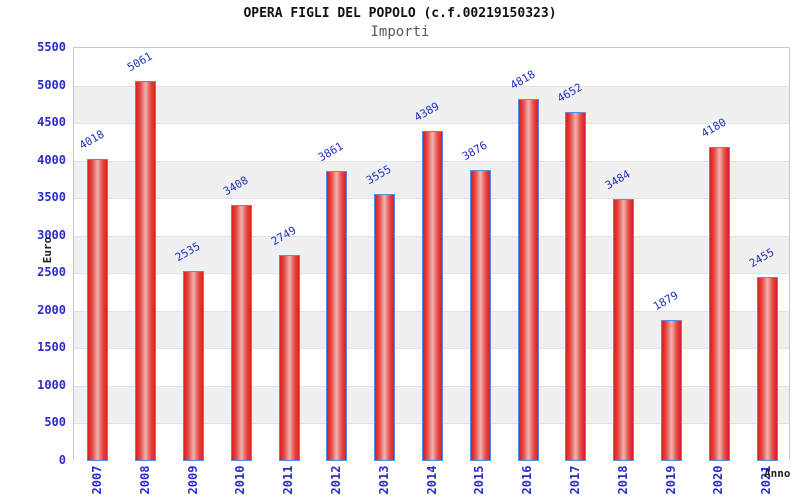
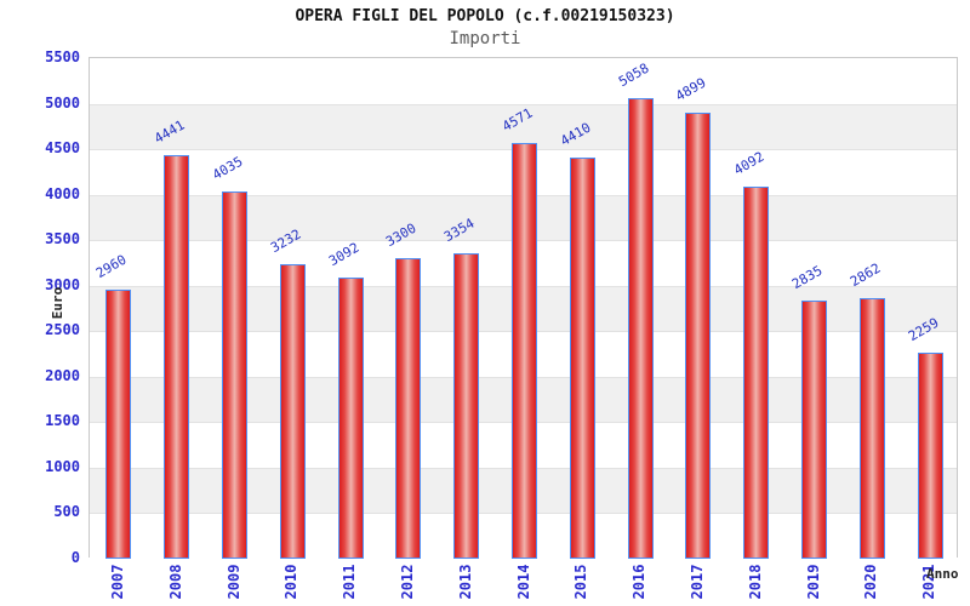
2007: 4018 -> 2960
2008: 5061 -> 4441
2009: 2535 -> 4035
2010: 3408 -> 3232
2011: 2749 -> 3092
2012: 3861 -> 3300
2013: 3555 -> 3354
2014: 4389 -> 4571
2015: 3876 -> 4410
2016: 4818 -> 5058
2017: 4652 -> 4899
2018: 3484 -> 4092
2019: 1879 -> 2835
2020: 4180 -> 2862
2021: 2455 -> 2259
